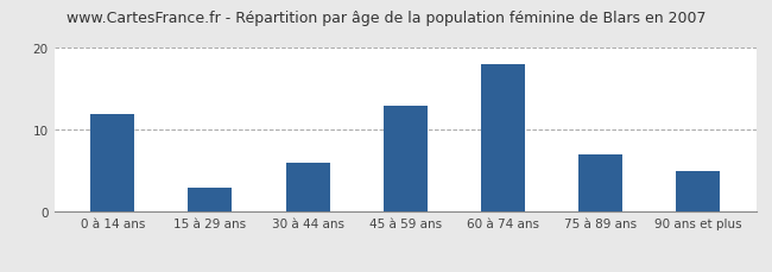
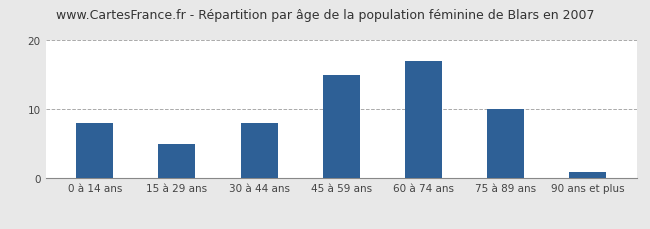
0 à 14 ans: 12 -> 8
15 à 29 ans: 3 -> 5
30 à 44 ans: 6 -> 8
45 à 59 ans: 13 -> 15
60 à 74 ans: 18 -> 17
75 à 89 ans: 7 -> 10
90 ans et plus: 5 -> 1
